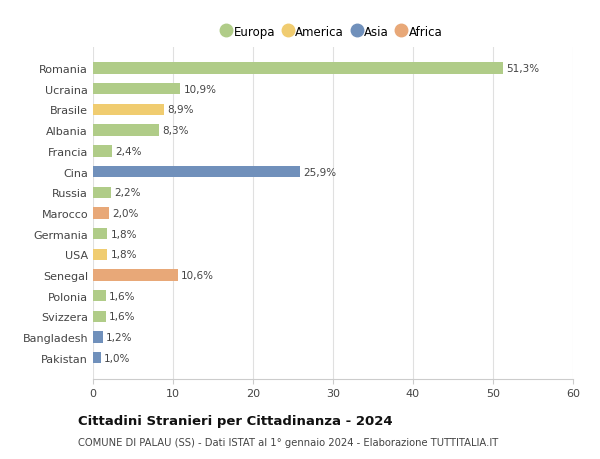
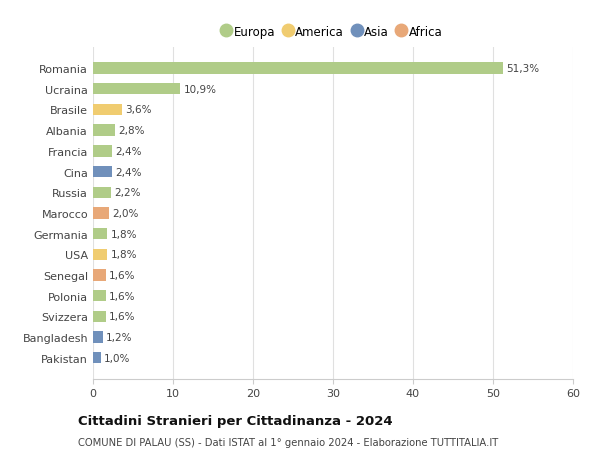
Brasile: 8,9% -> 3,6%
Albania: 8,3% -> 2,8%
Cina: 25,9% -> 2,4%
Senegal: 10,6% -> 1,6%
